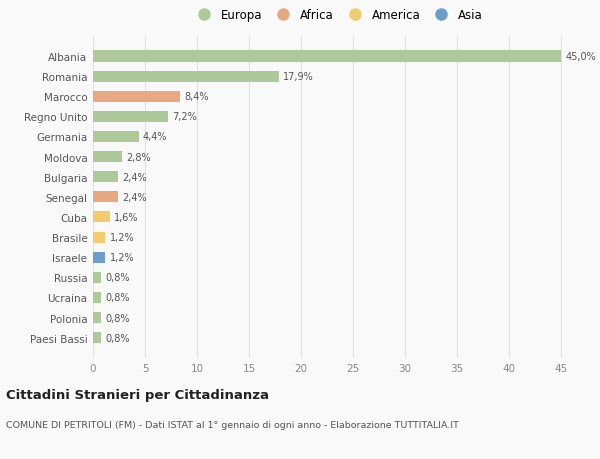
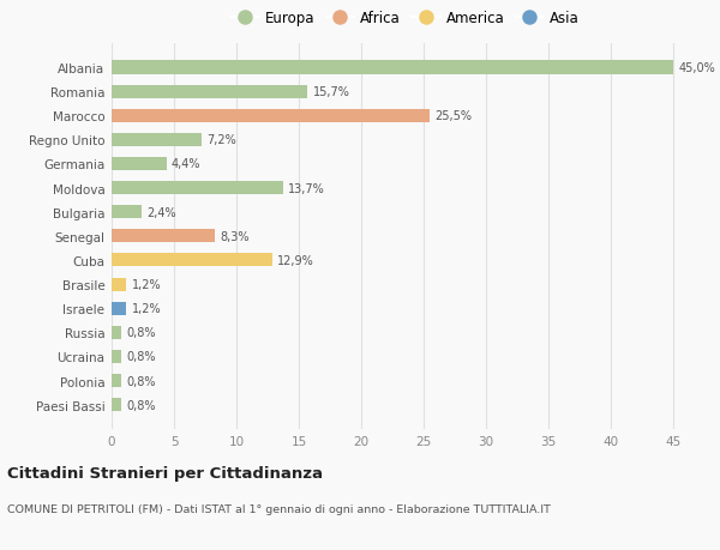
Romania: 17,9% -> 15,7%
Marocco: 8,4% -> 25,5%
Moldova: 2,8% -> 13,7%
Senegal: 2,4% -> 8,3%
Cuba: 1,6% -> 12,9%
